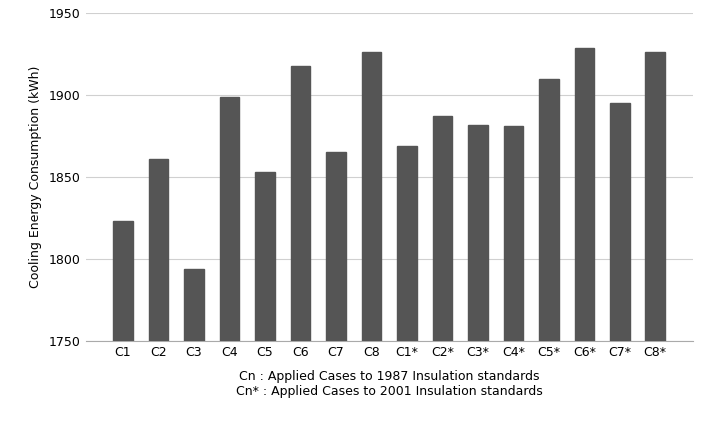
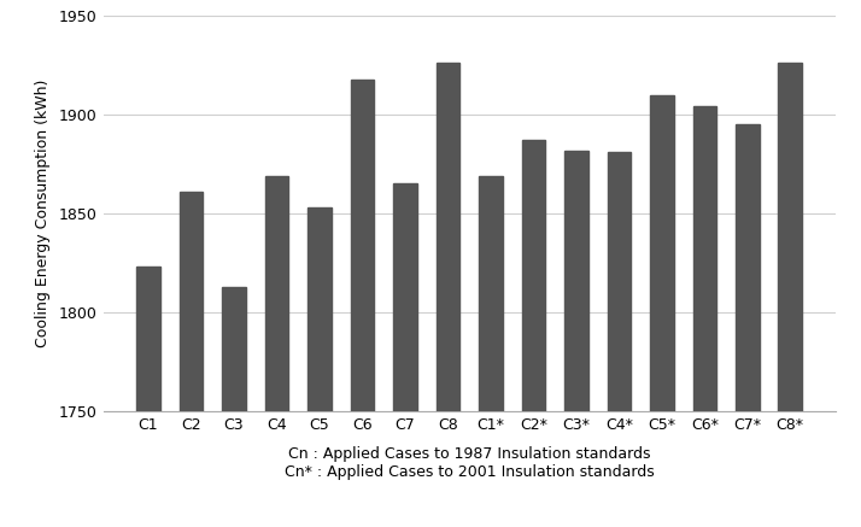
C3: 1794 -> 1813
C4: 1899 -> 1869
C6*: 1929 -> 1904
